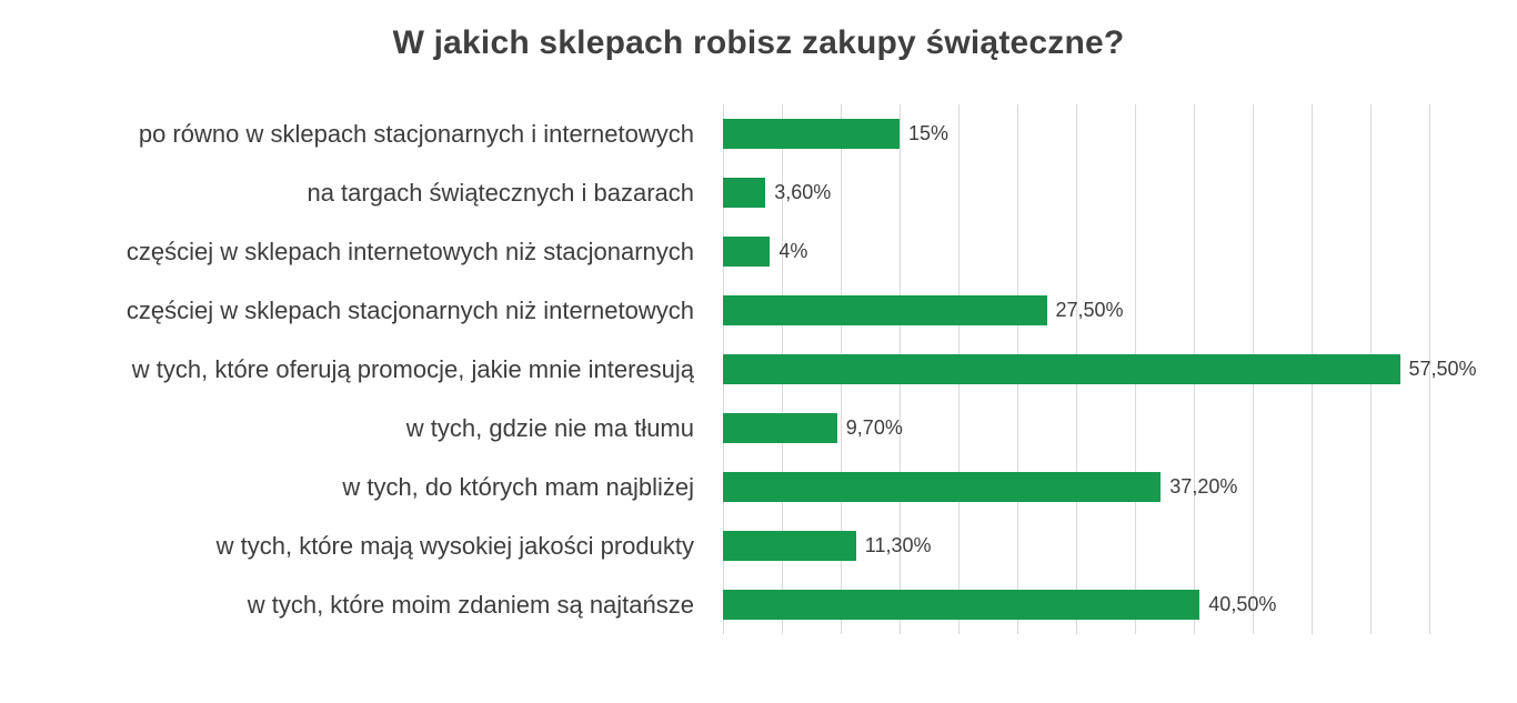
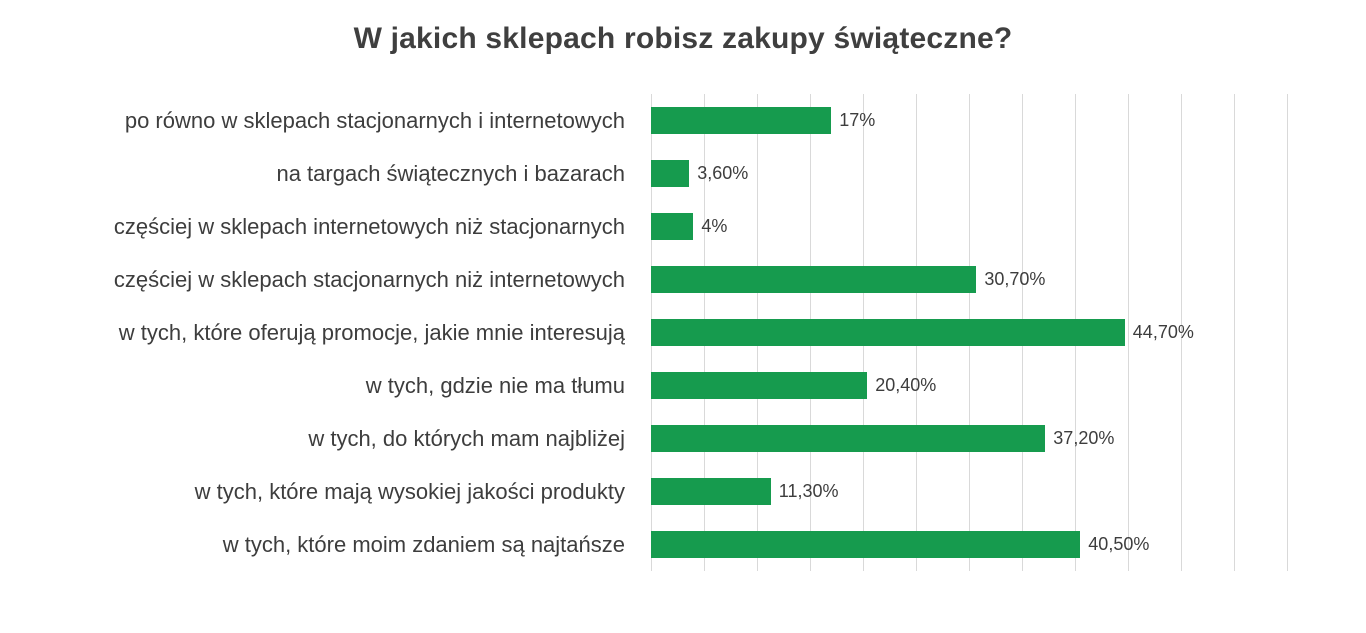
po równo w sklepach stacjonarnych i internetowych: 15% -> 17%
częściej w sklepach stacjonarnych niż internetowych: 27,50% -> 30,70%
w tych, które oferują promocje, jakie mnie interesują: 57,50% -> 44,70%
w tych, gdzie nie ma tłumu: 9,70% -> 20,40%
